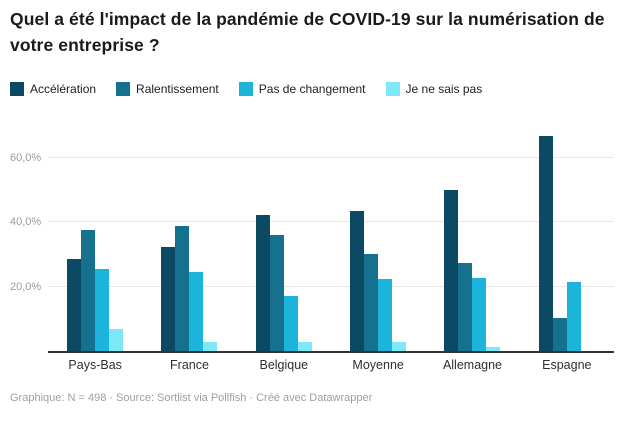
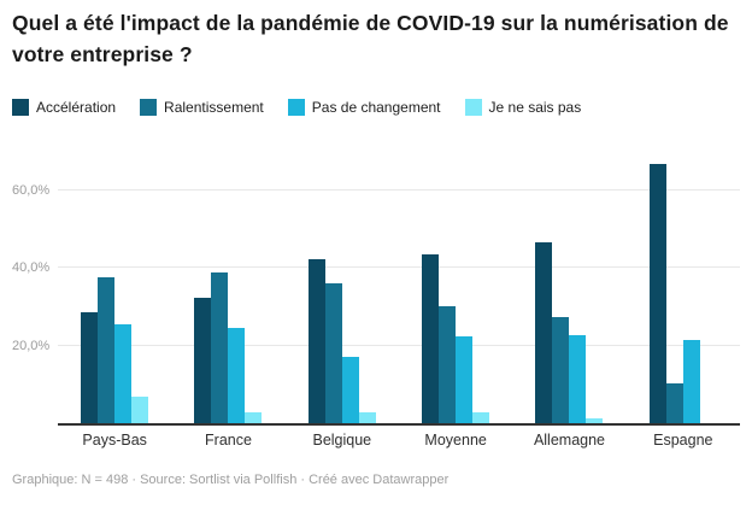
Accélération/Allemagne: 50% -> 47%
